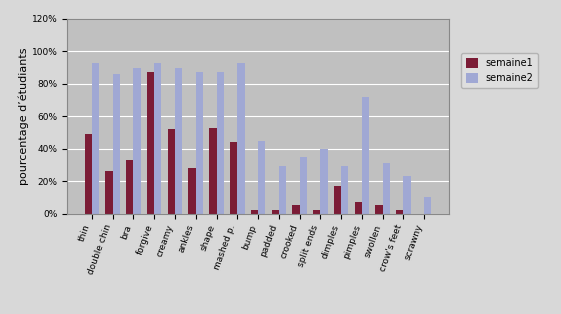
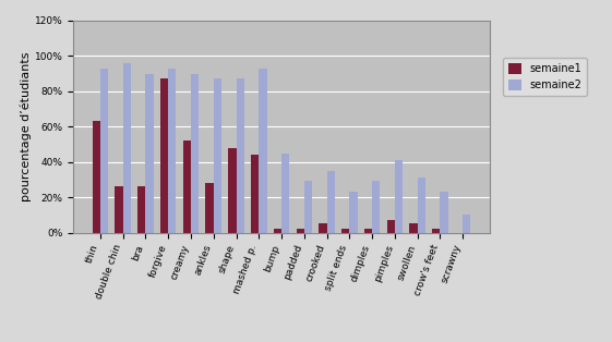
semaine1/thin: 49% -> 63%
semaine2/double chin: 86% -> 96%
semaine1/bra: 33% -> 26%
semaine1/shape: 53% -> 48%
semaine2/split ends: 40% -> 23%
semaine1/dimples: 17% -> 2%
semaine2/pimples: 72% -> 41%
